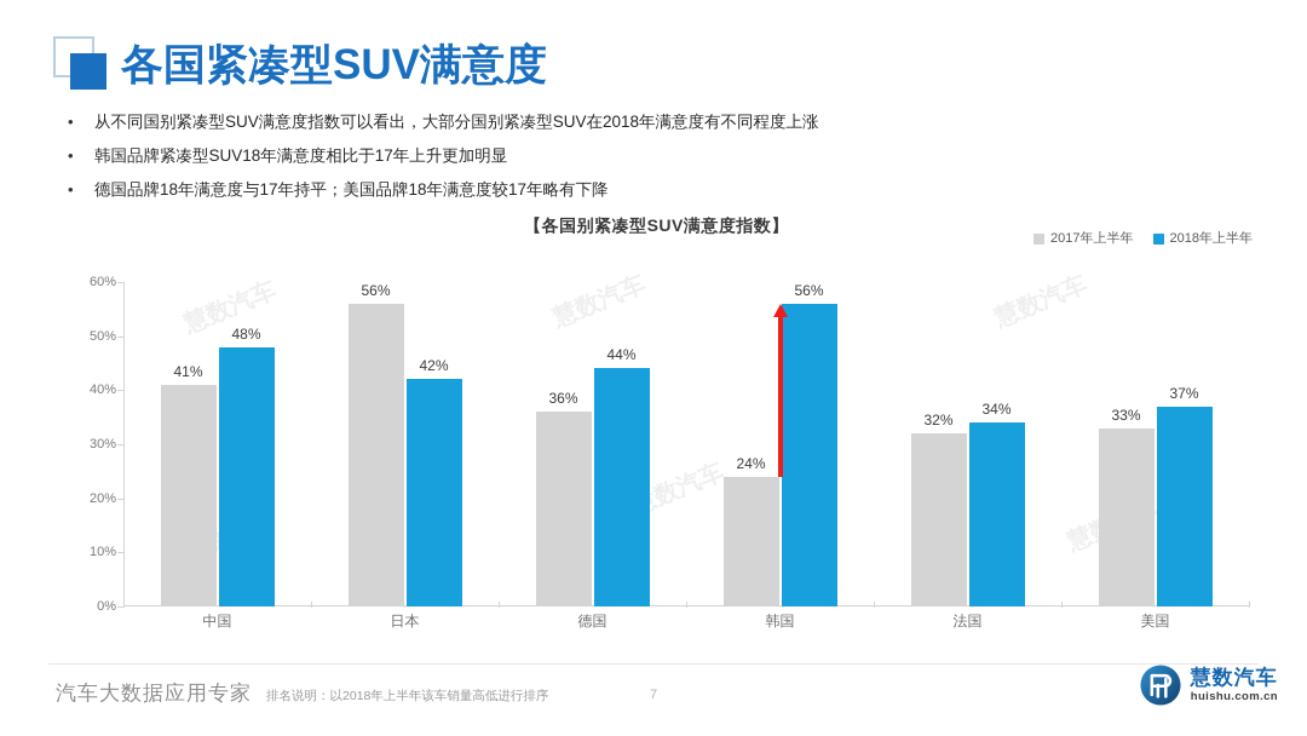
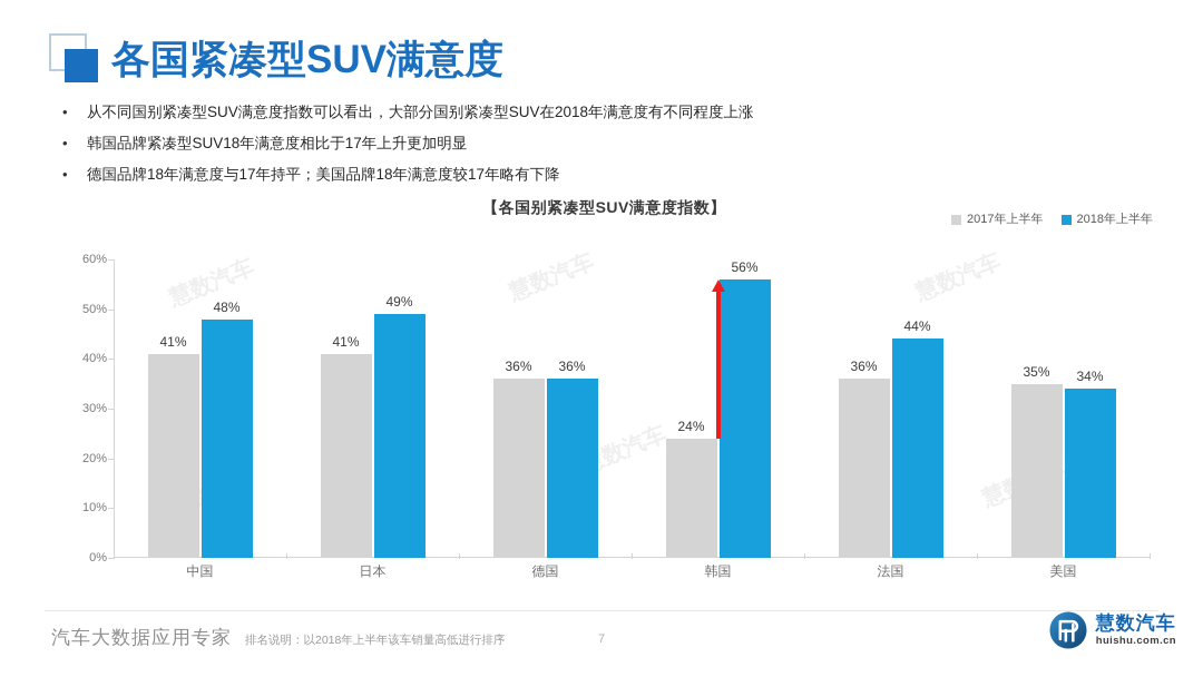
2017年上半年/日本: 56% -> 41%
2018年上半年/日本: 42% -> 49%
2018年上半年/德国: 44% -> 36%
2017年上半年/法国: 32% -> 36%
2018年上半年/法国: 34% -> 44%
2017年上半年/美国: 33% -> 35%
2018年上半年/美国: 37% -> 34%
